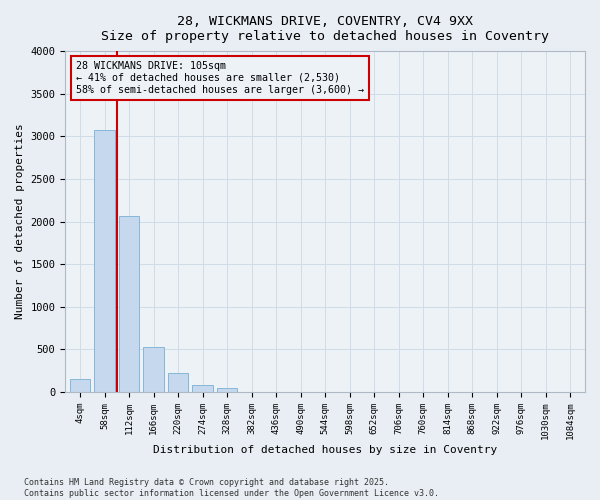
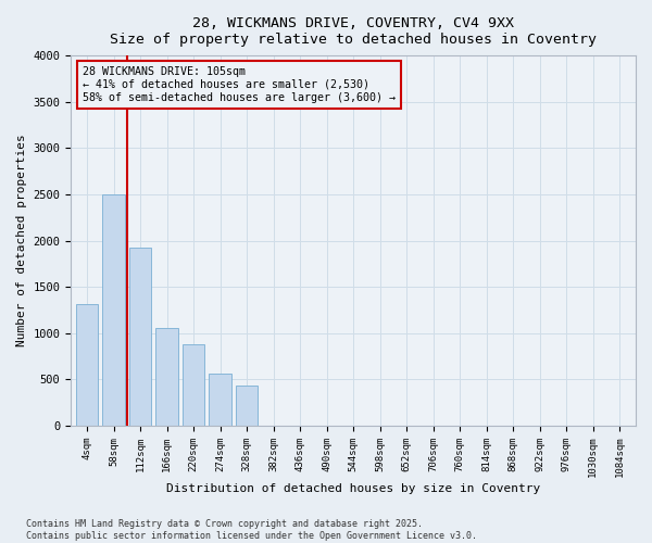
4sqm: 150 -> 1320
58sqm: 3080 -> 2500
112sqm: 2060 -> 1920
166sqm: 530 -> 1060
220sqm: 220 -> 880
274sqm: 80 -> 560
328sqm: 50 -> 440
